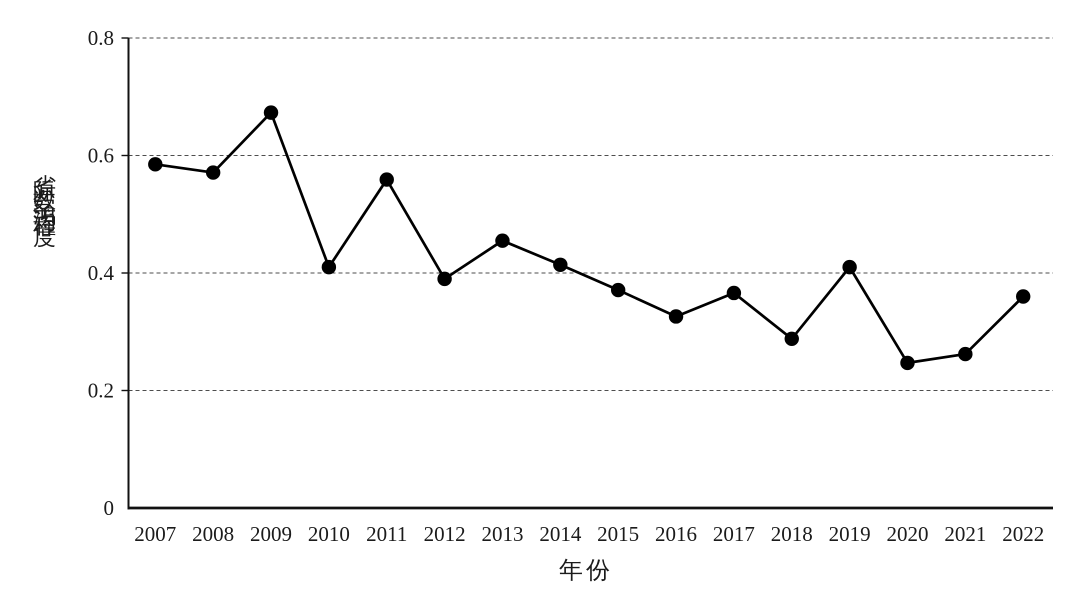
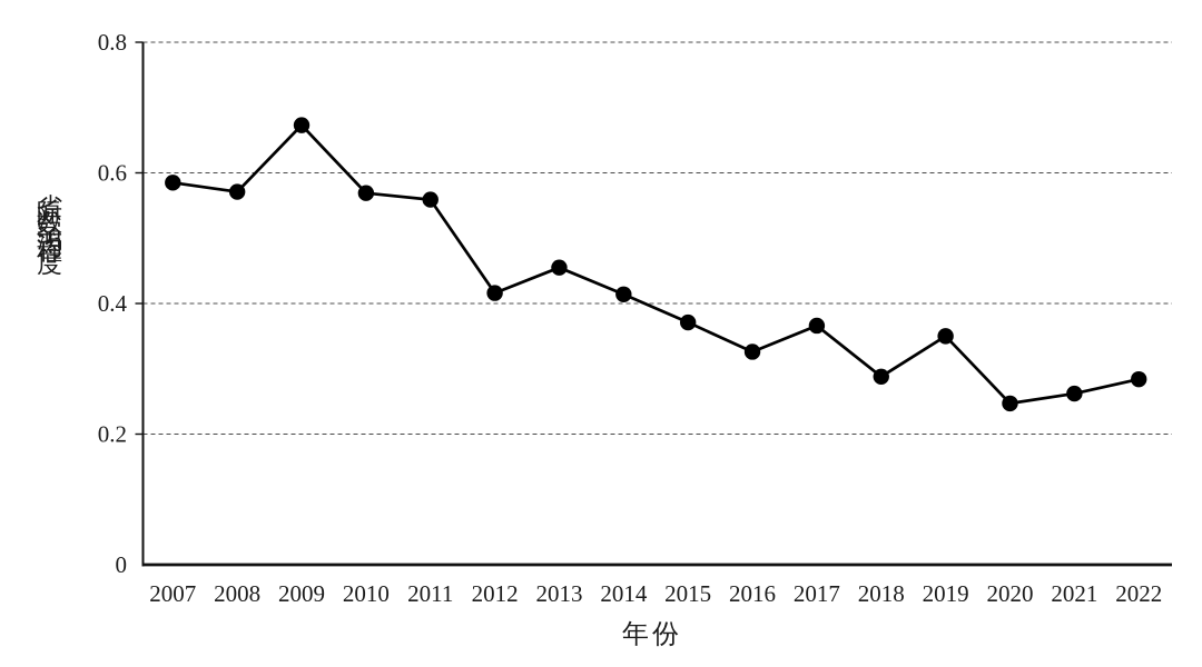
2010: 0.41 -> 0.57
2012: 0.39 -> 0.42
2019: 0.41 -> 0.35
2022: 0.36 -> 0.28
